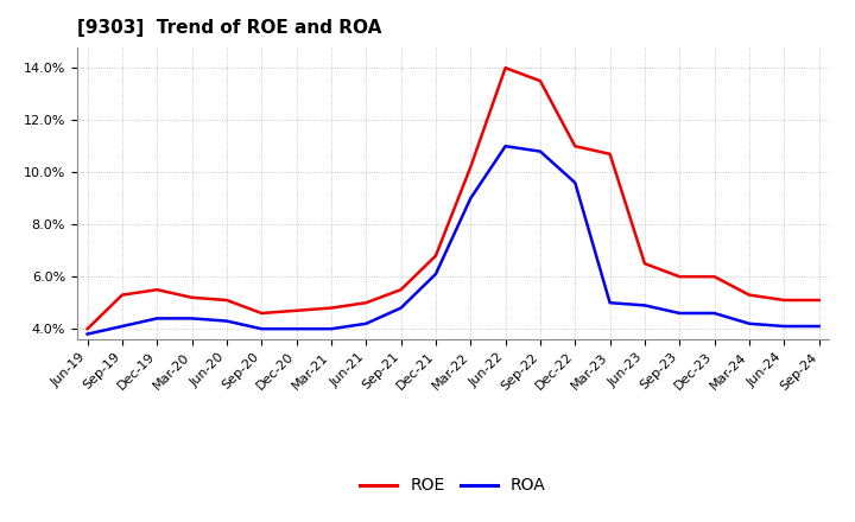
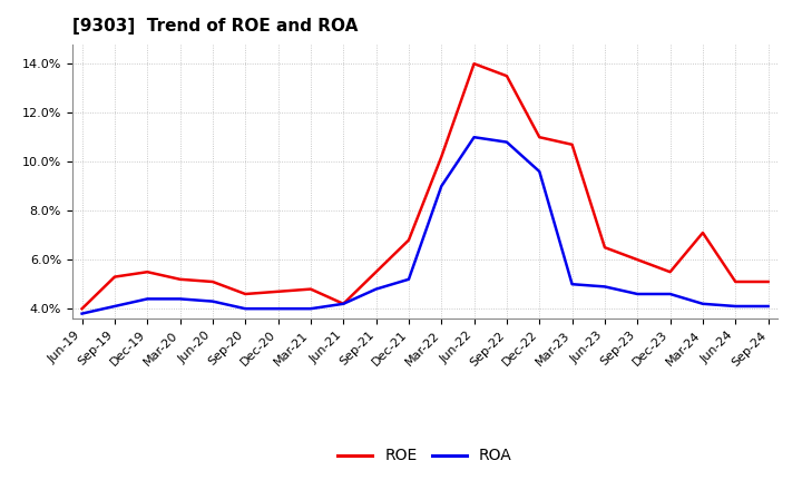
ROE/Jun-21: 5.0% -> 4.2%
ROA/Dec-21: 6.1% -> 5.2%
ROE/Dec-23: 6.0% -> 5.5%
ROE/Mar-24: 5.3% -> 7.1%
